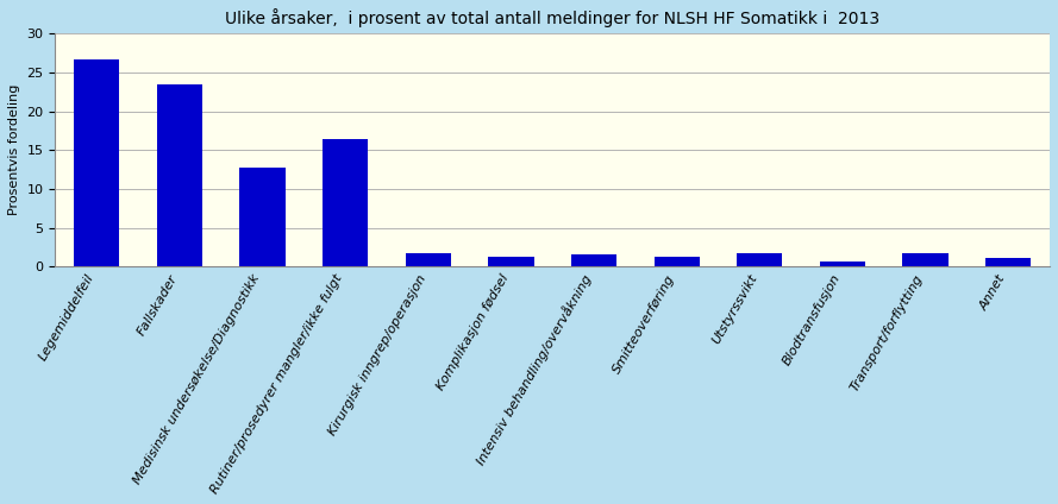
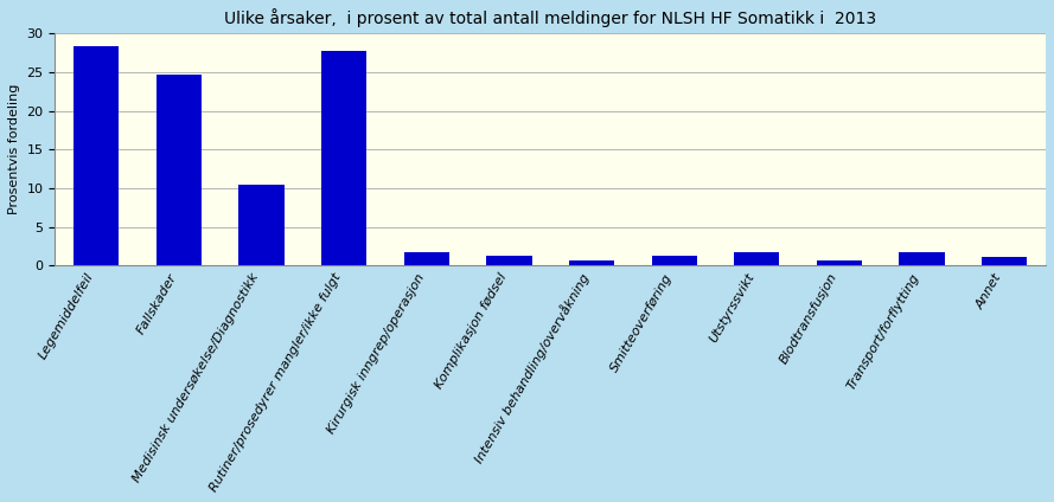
Legemiddelfeil: 26.6 -> 28.3
Fallskader: 23.4 -> 24.7
Medisinsk undersøkelse/Diagnostikk: 12.8 -> 10.5
Rutiner/prosedyrer mangler/ikke fulgt: 16.4 -> 27.8
Intensiv behandling/overvåkning: 1.6 -> 0.6
